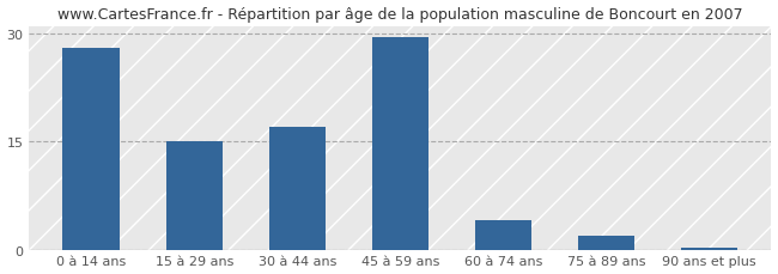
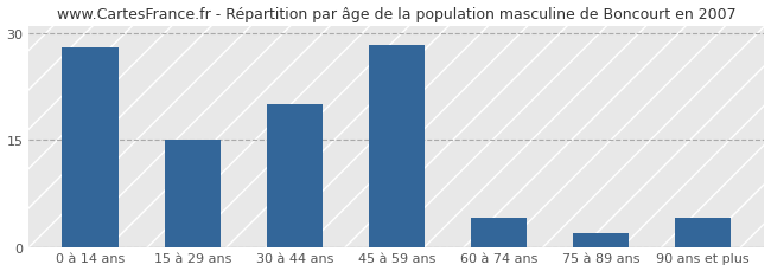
30 à 44 ans: 17.0 -> 20.0
45 à 59 ans: 29.5 -> 28.2
90 ans et plus: 0.2 -> 4.0
